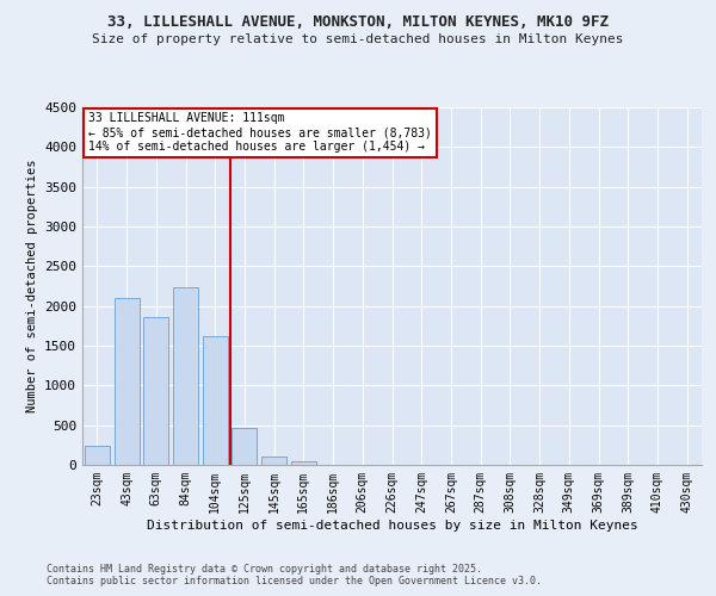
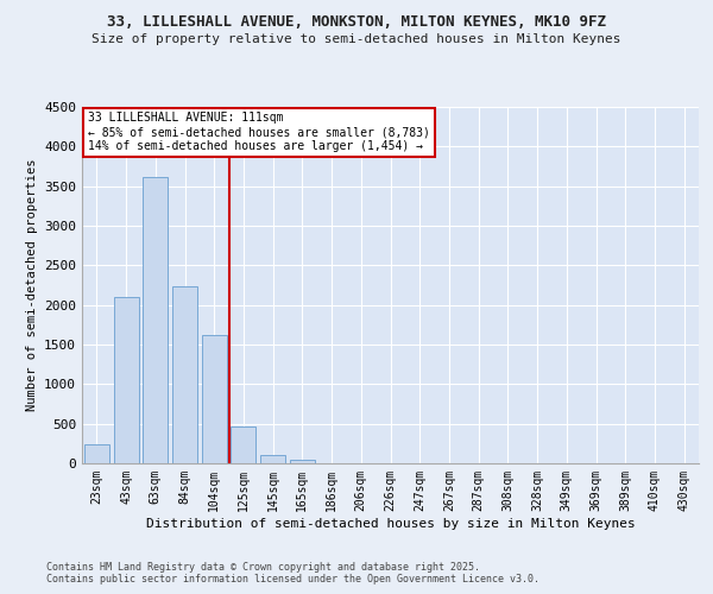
63sqm: 1860 -> 3620
